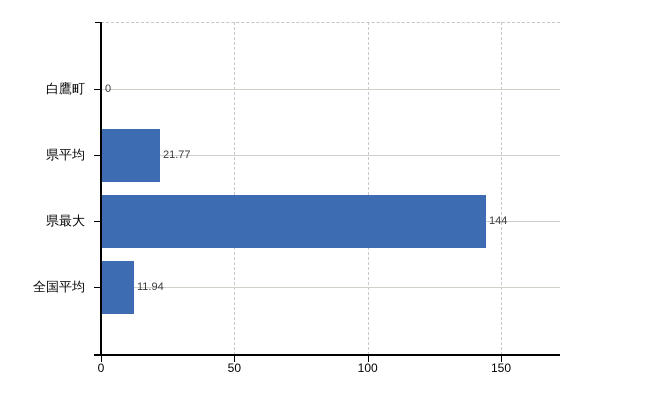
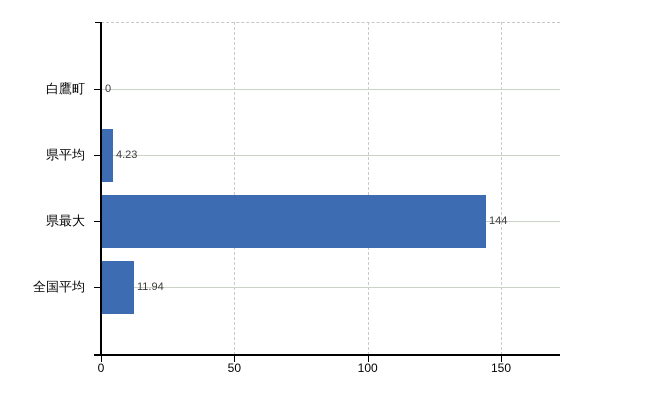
県平均: 21.77 -> 4.23
